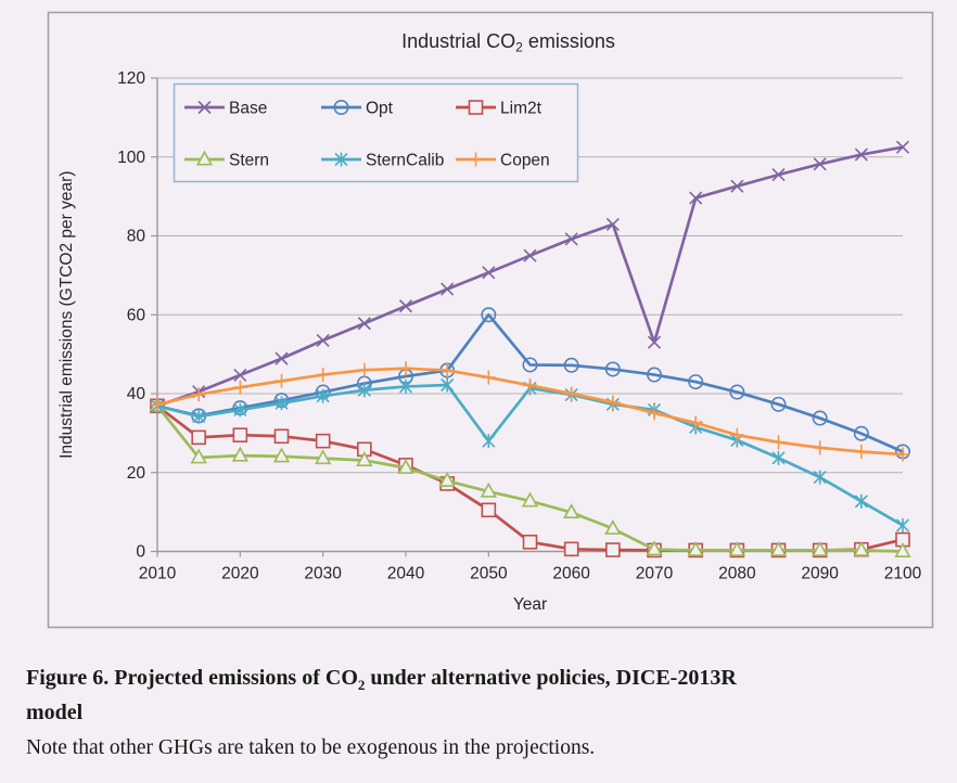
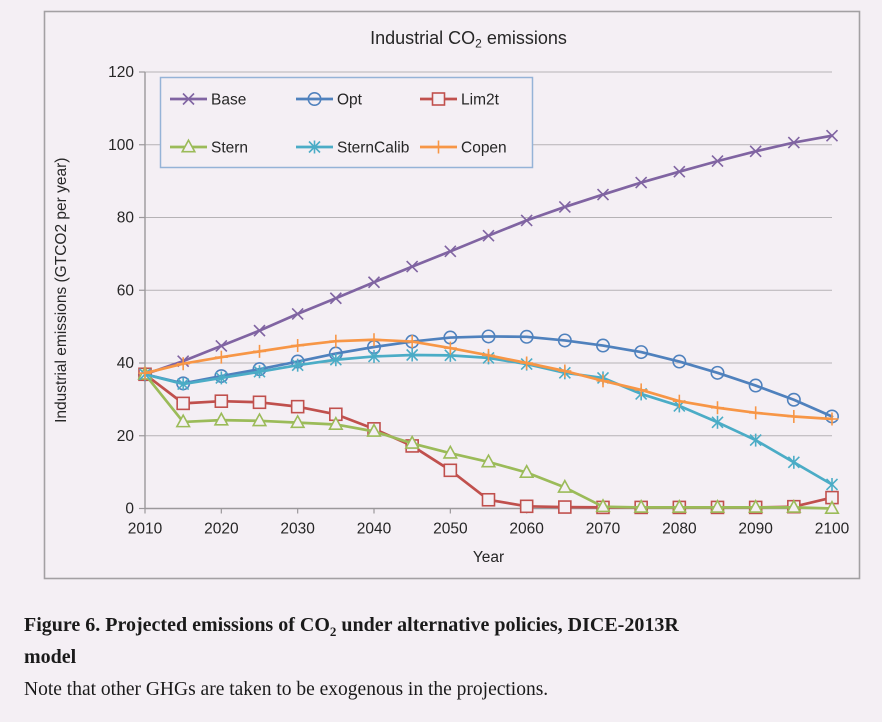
Opt/2050: 60 -> 47
SternCalib/2050: 28 -> 42
Base/2070: 53 -> 86
